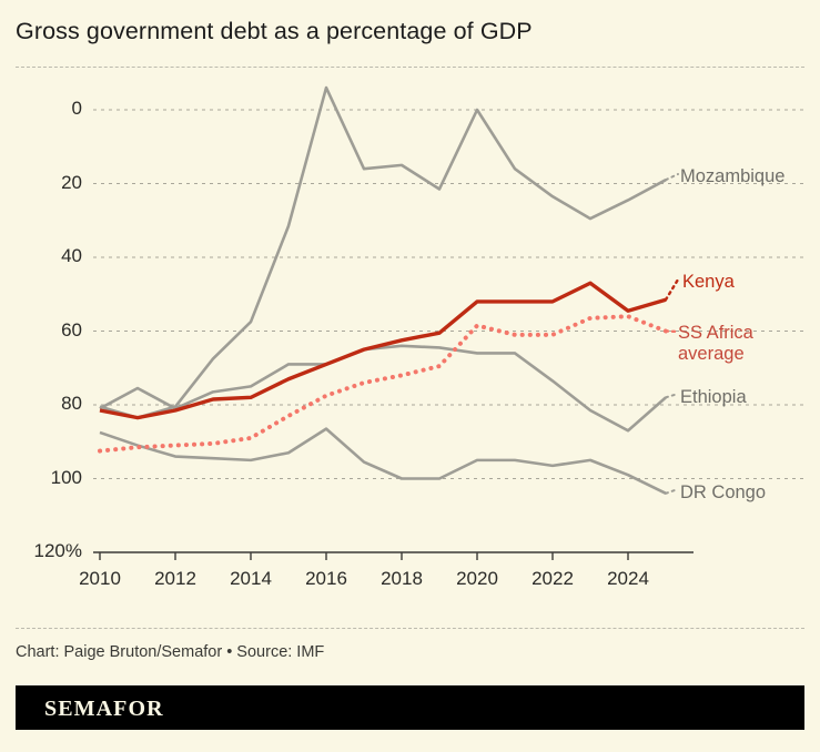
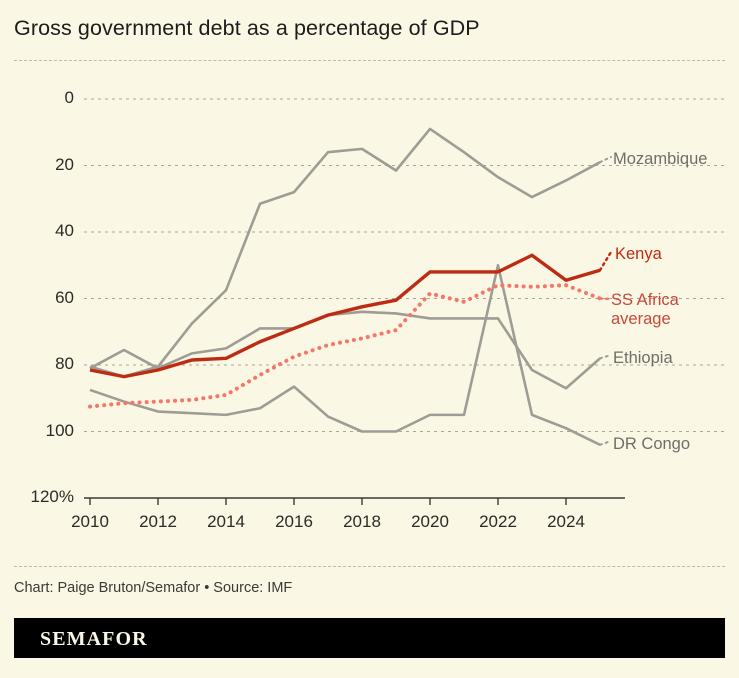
Mozambique/2016: 126% -> 92%
Mozambique/2020: 120% -> 111%
SS Africa average/2022: 59% -> 64%
Ethiopia/2022: 46% -> 54%
DR Congo/2022: 24% -> 70%
